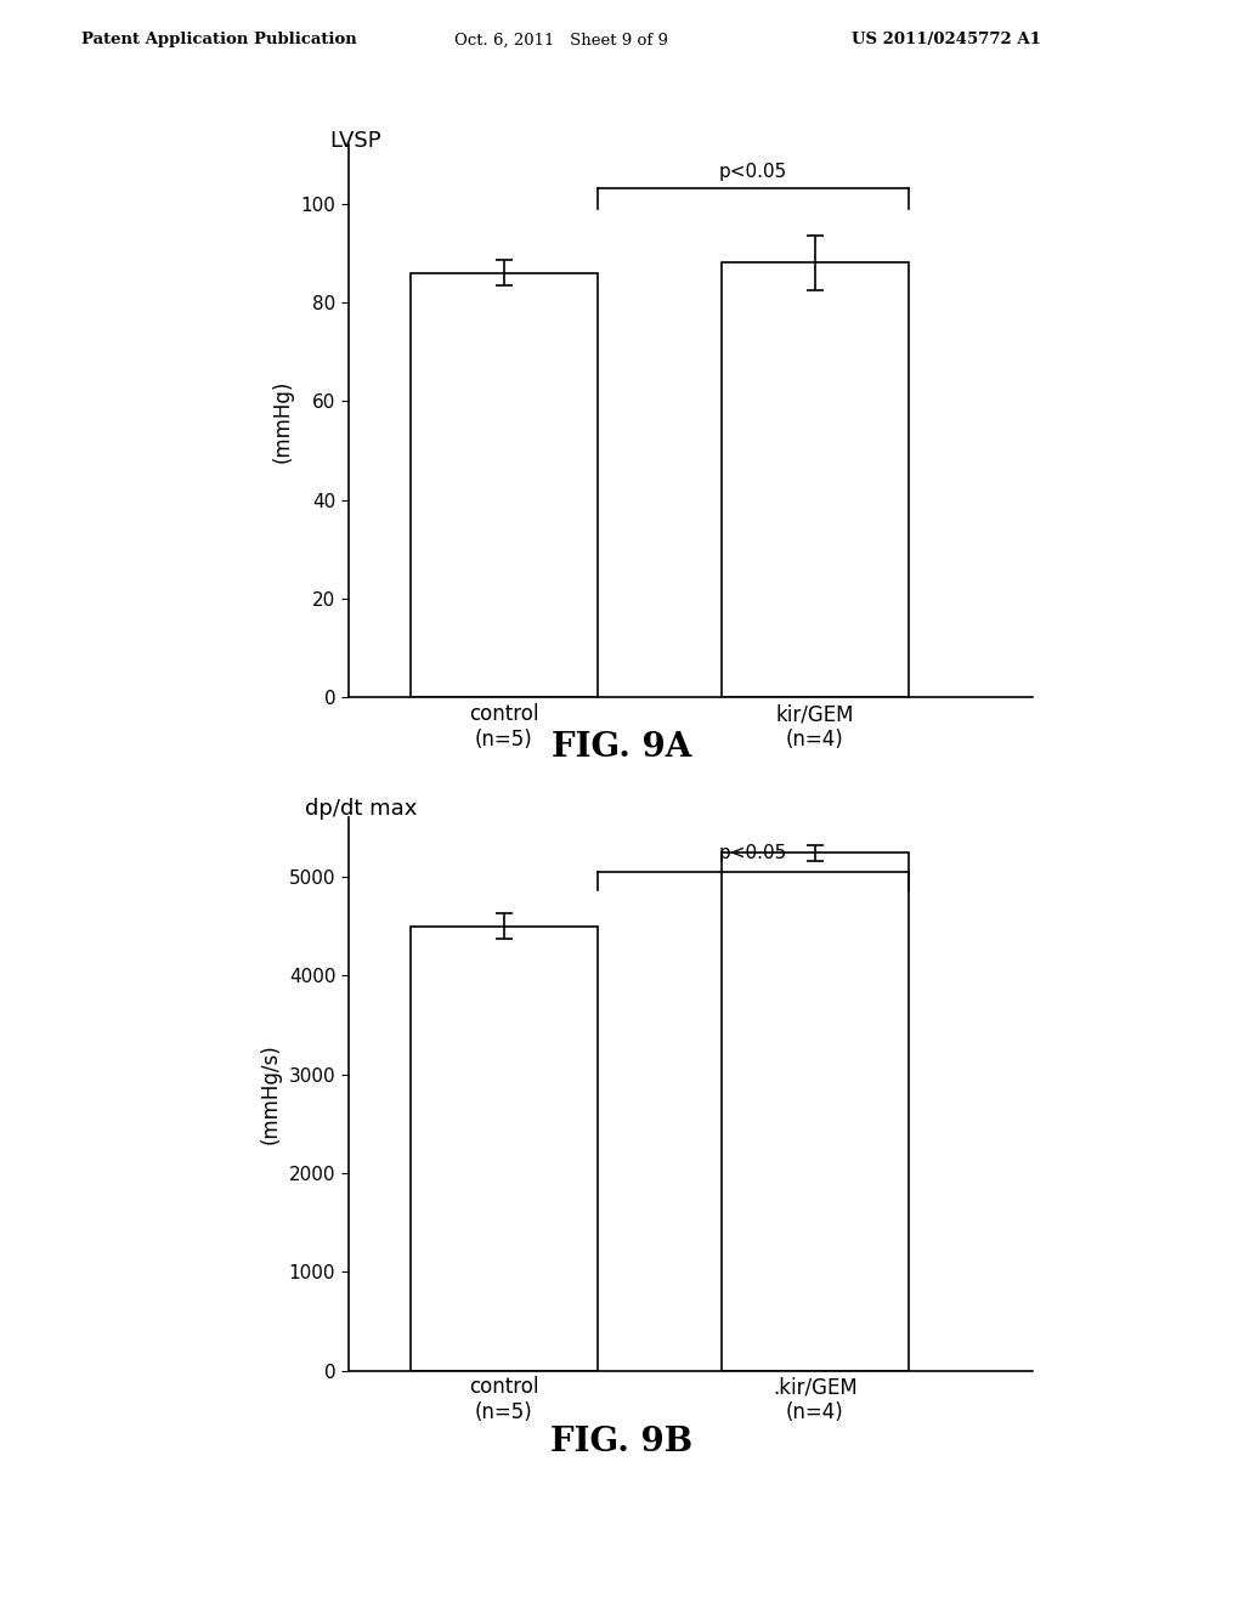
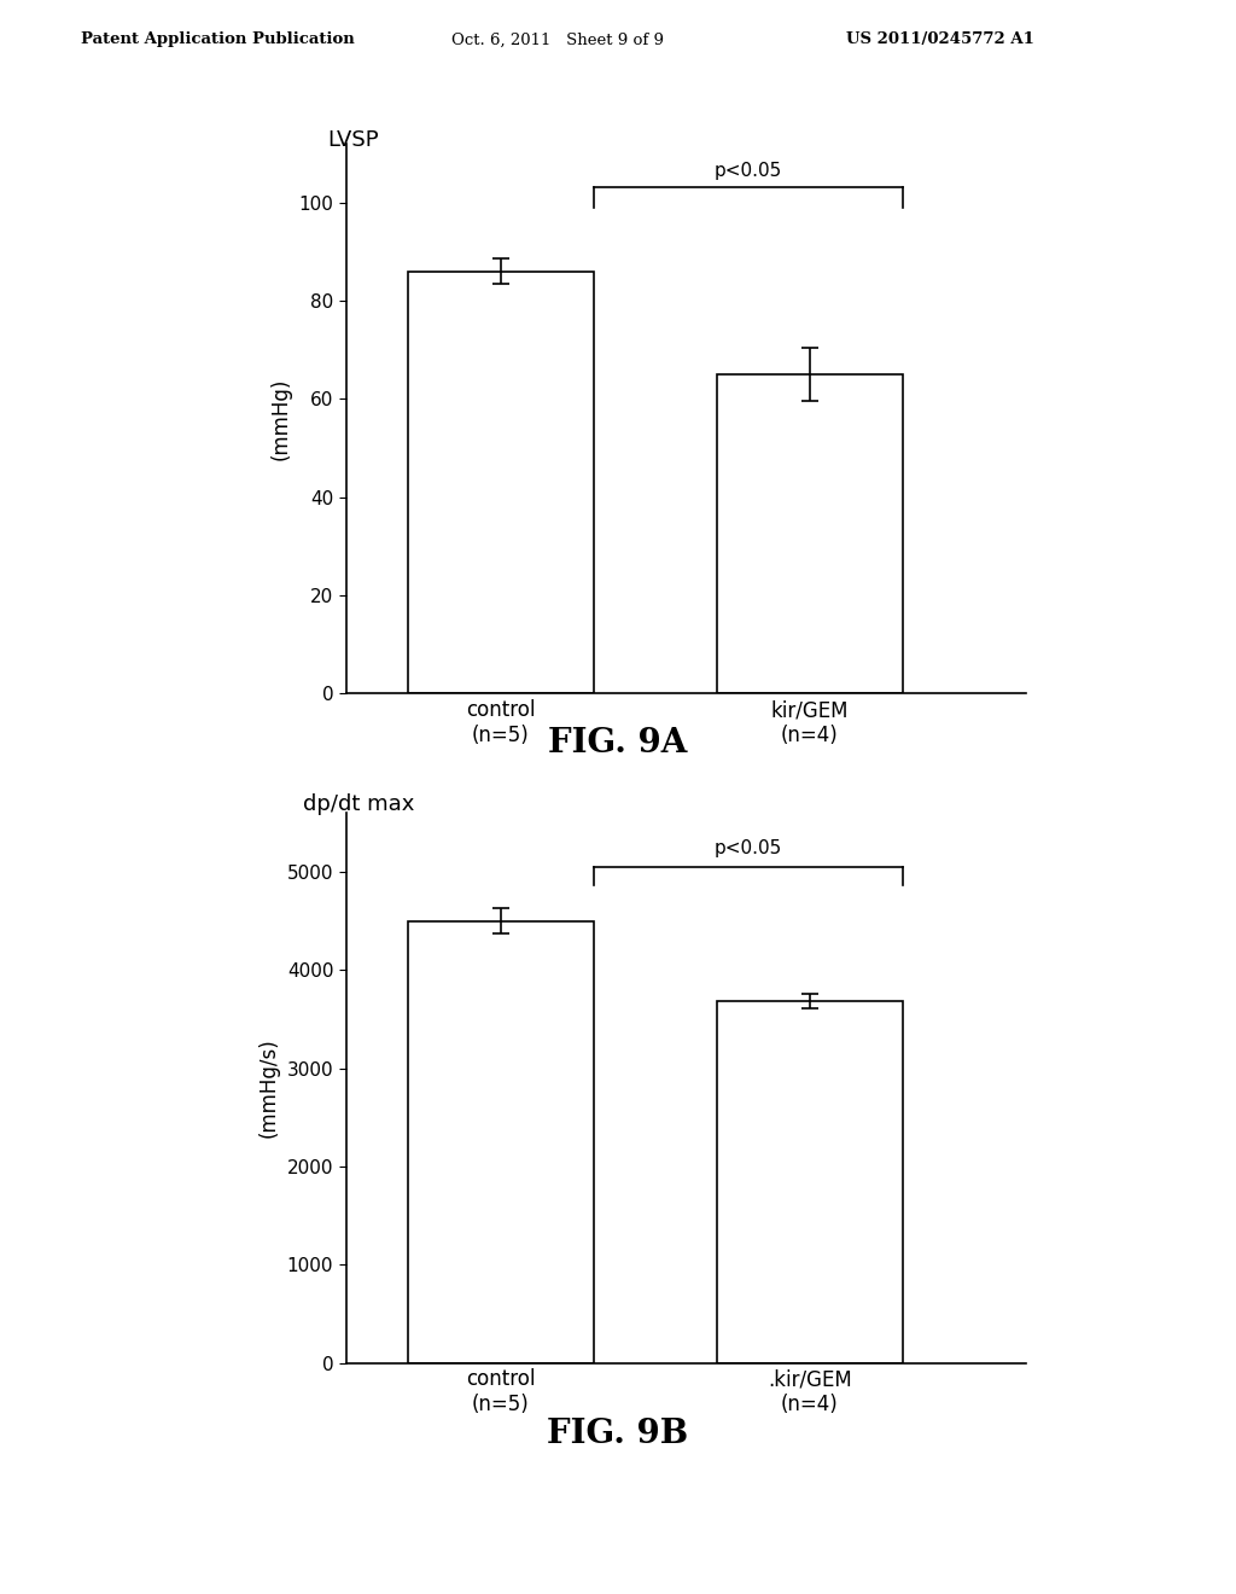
kir/GEM (n=4): 88 -> 65
.kir/GEM (n=4): 5240 -> 3680
